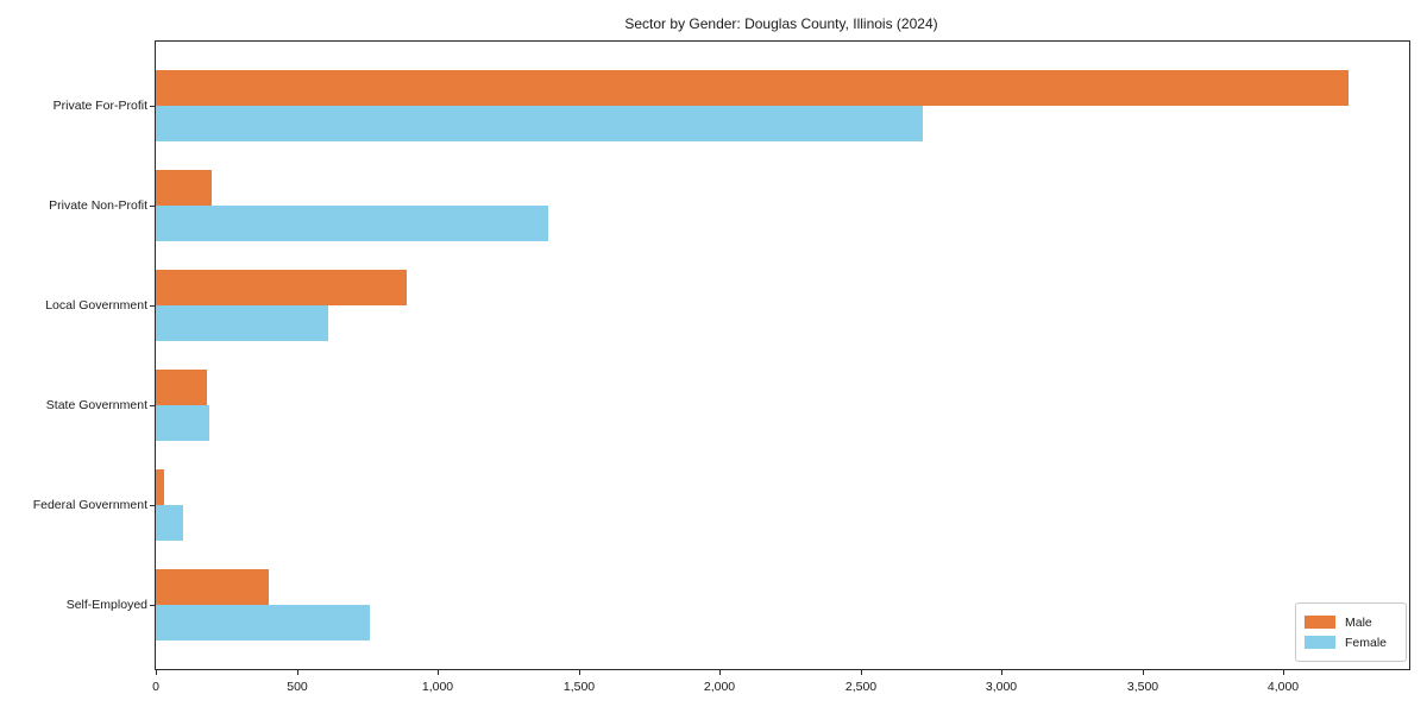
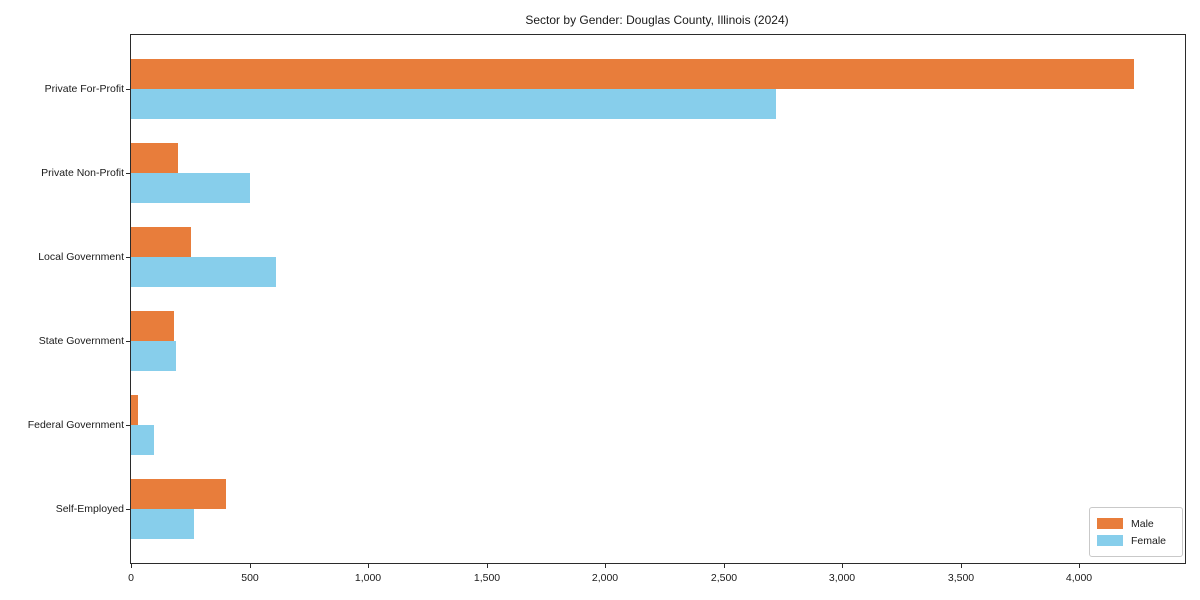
Female/Private Non-Profit: 1390 -> 500
Male/Local Government: 890 -> 260
Female/Self-Employed: 760 -> 260
